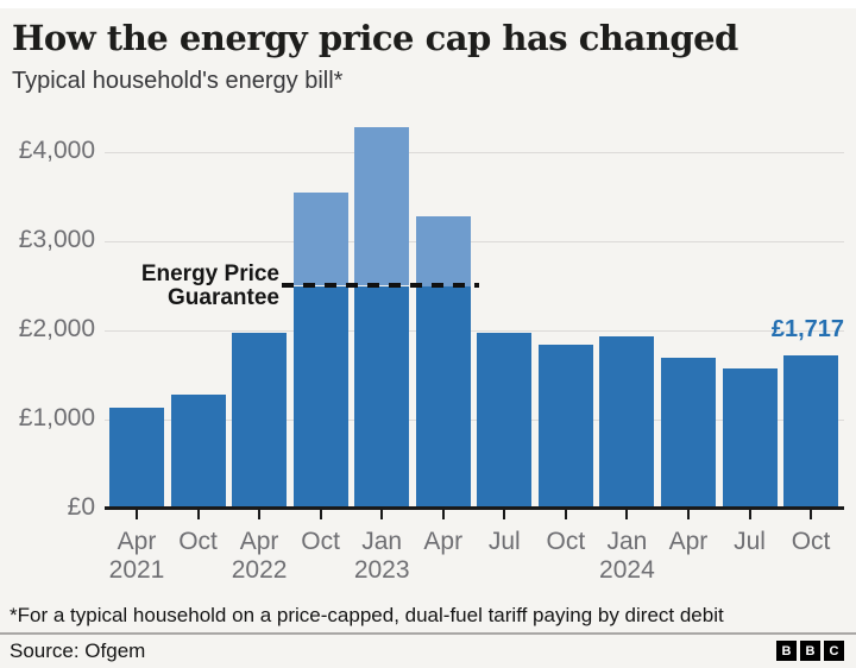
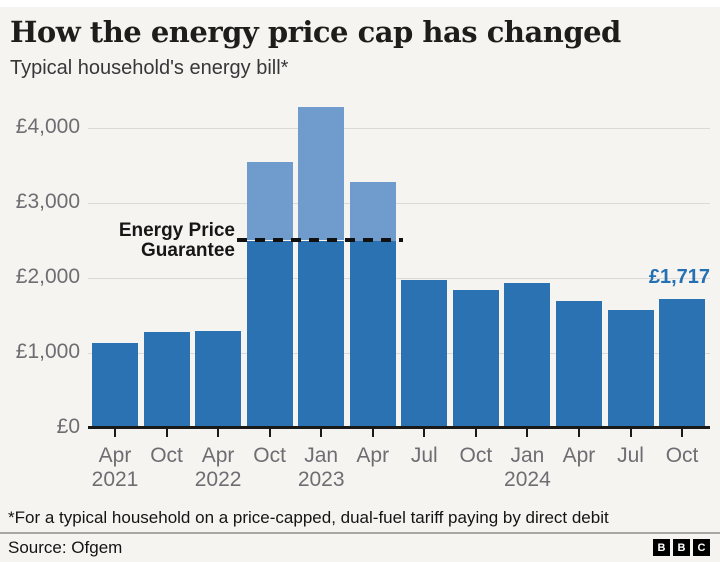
Apr 2022: £2000 -> £1300
